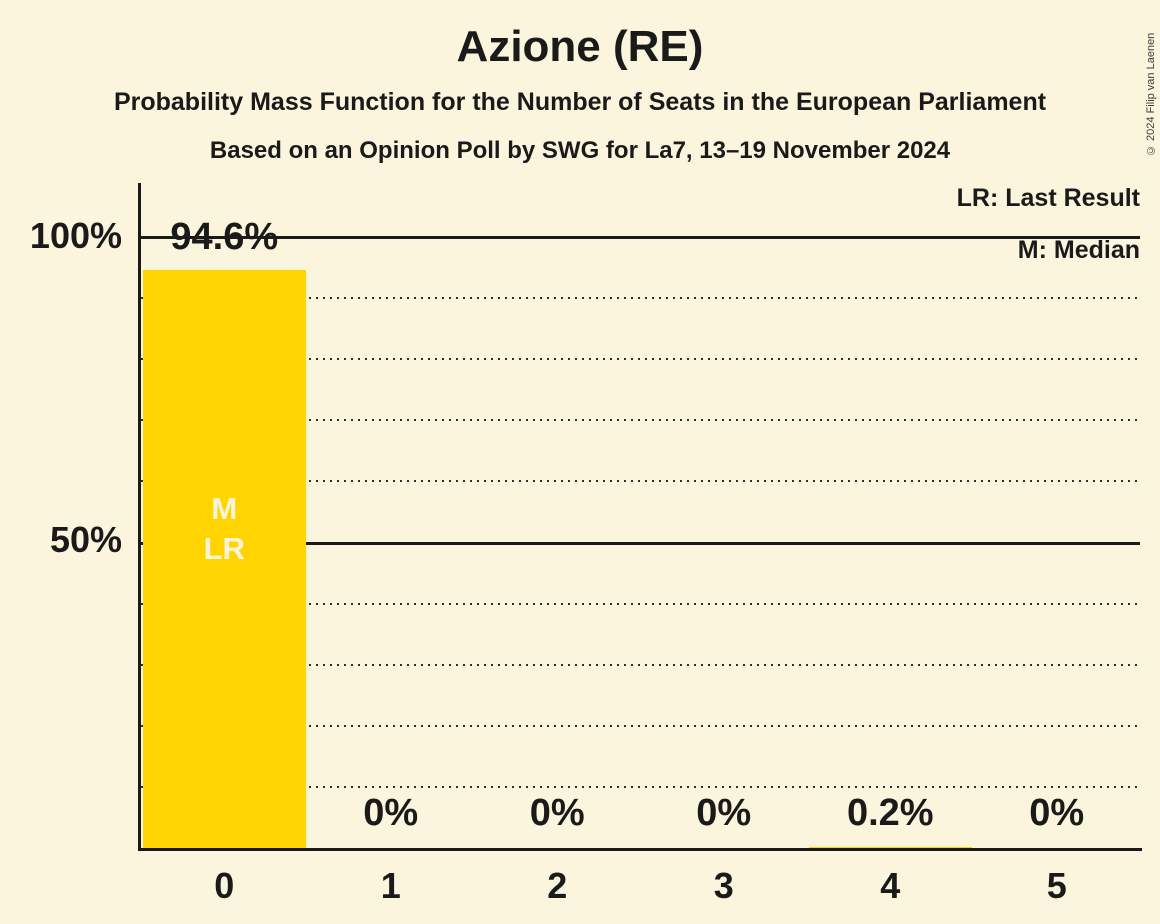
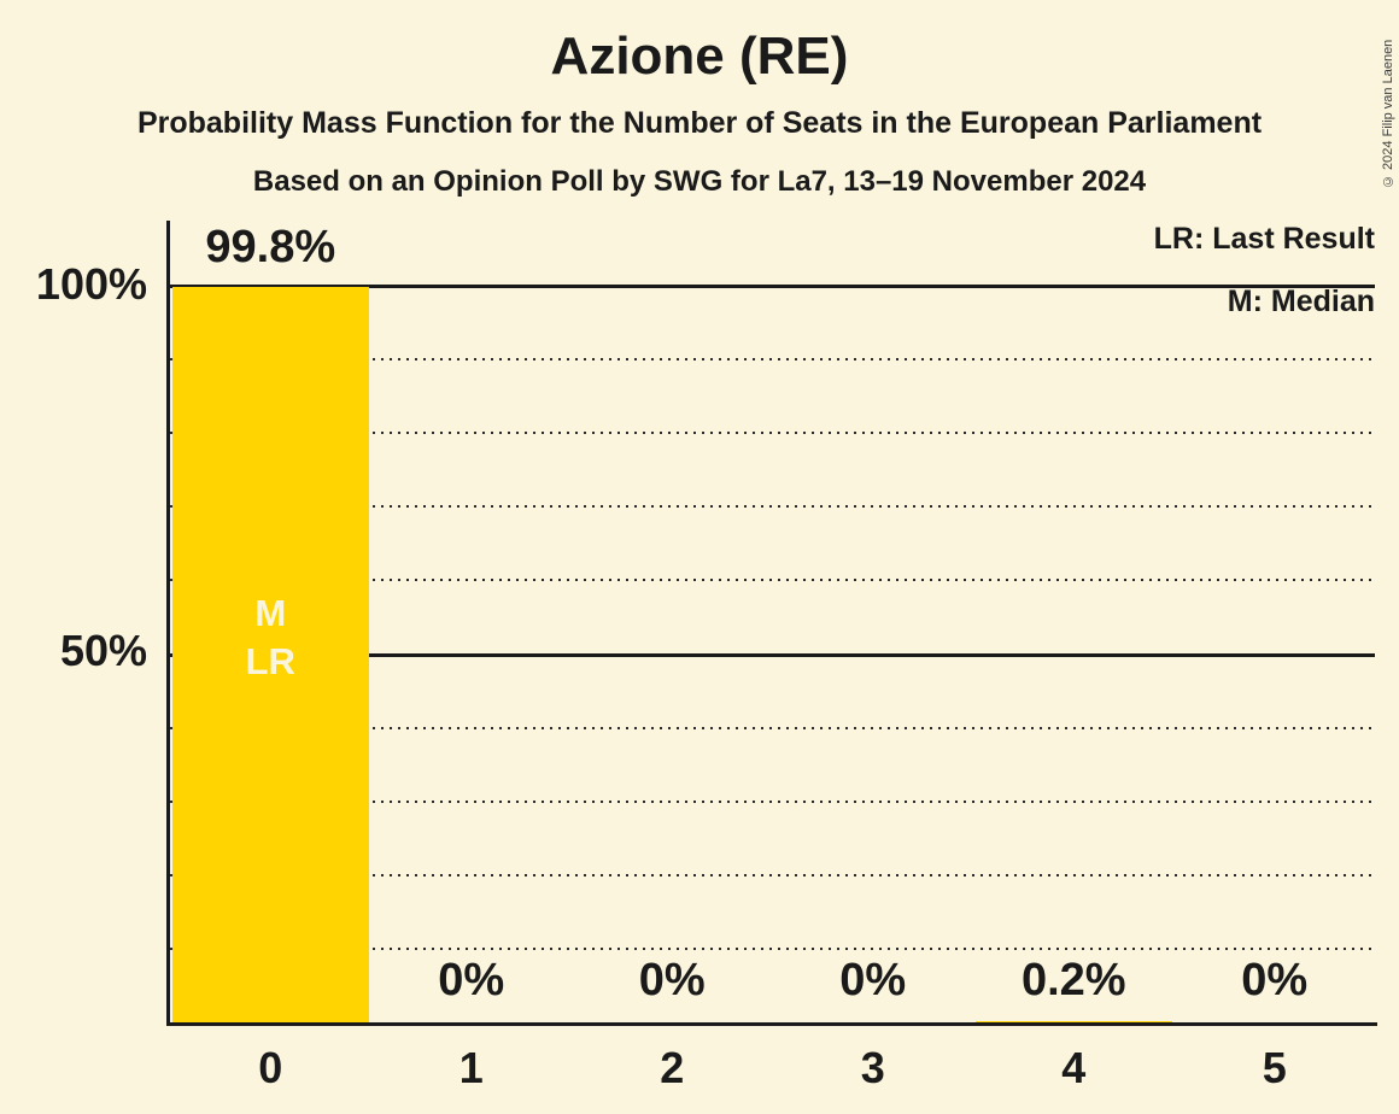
0: 94.6% -> 99.8%
